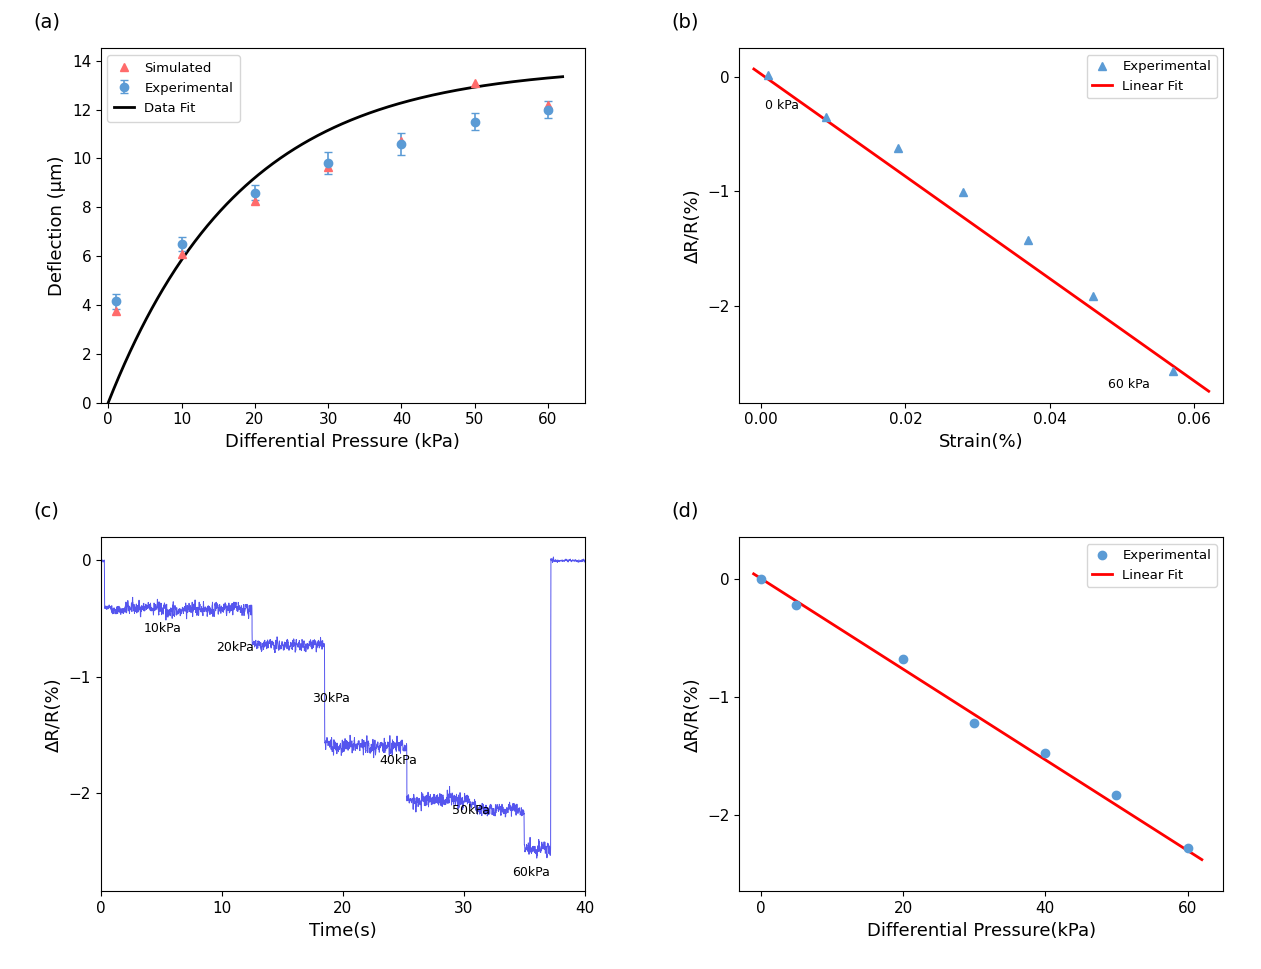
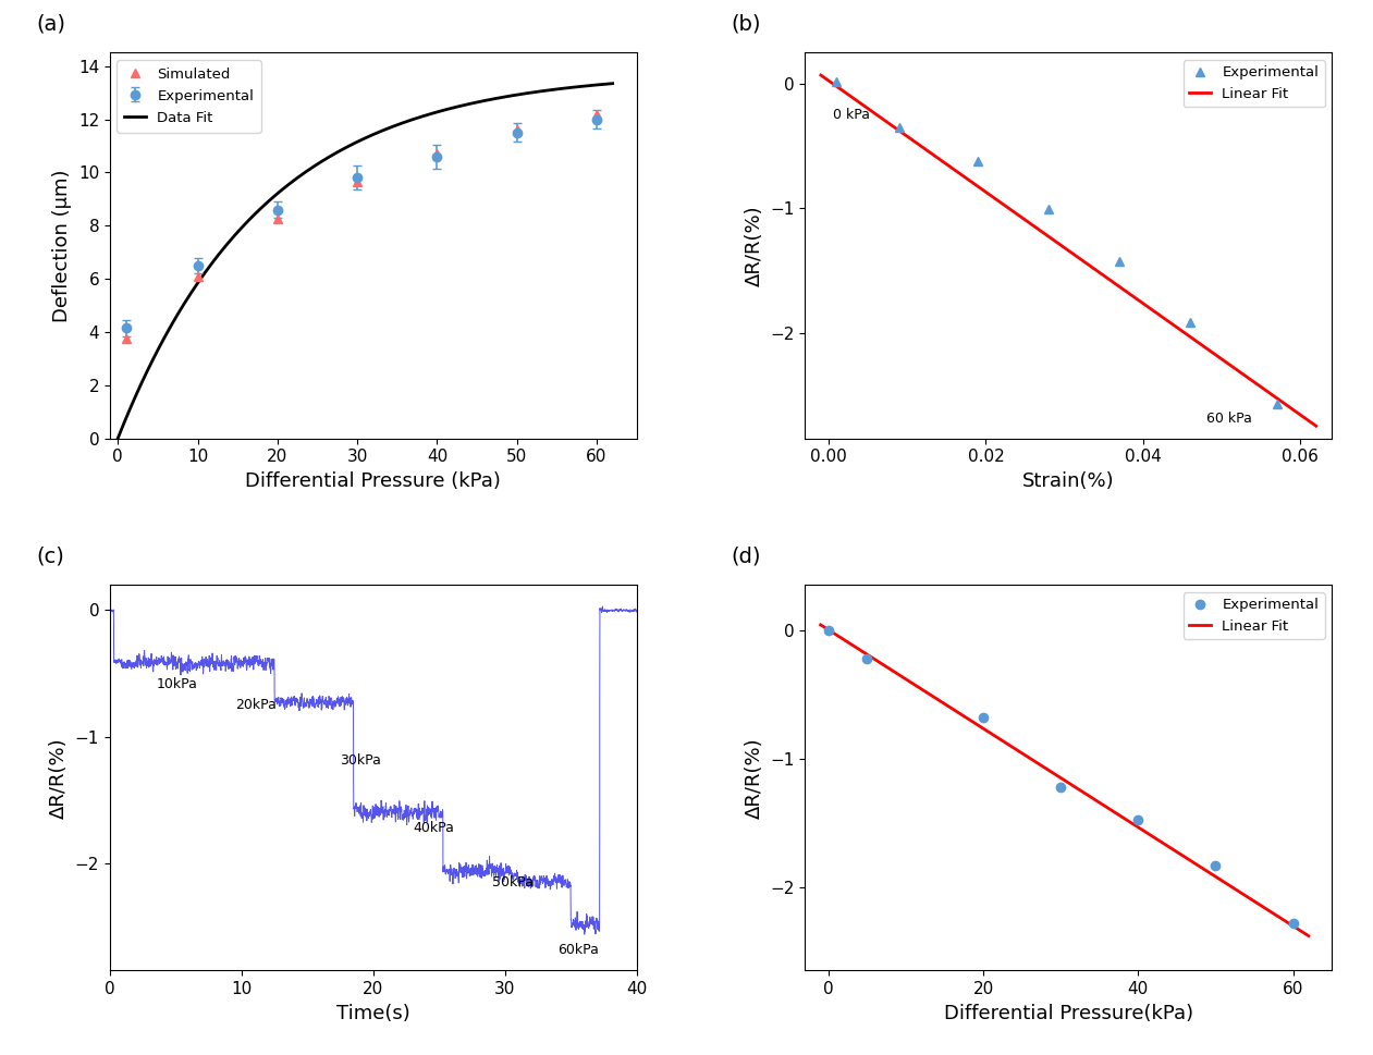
Simulated/50: 13.10 -> 11.60
